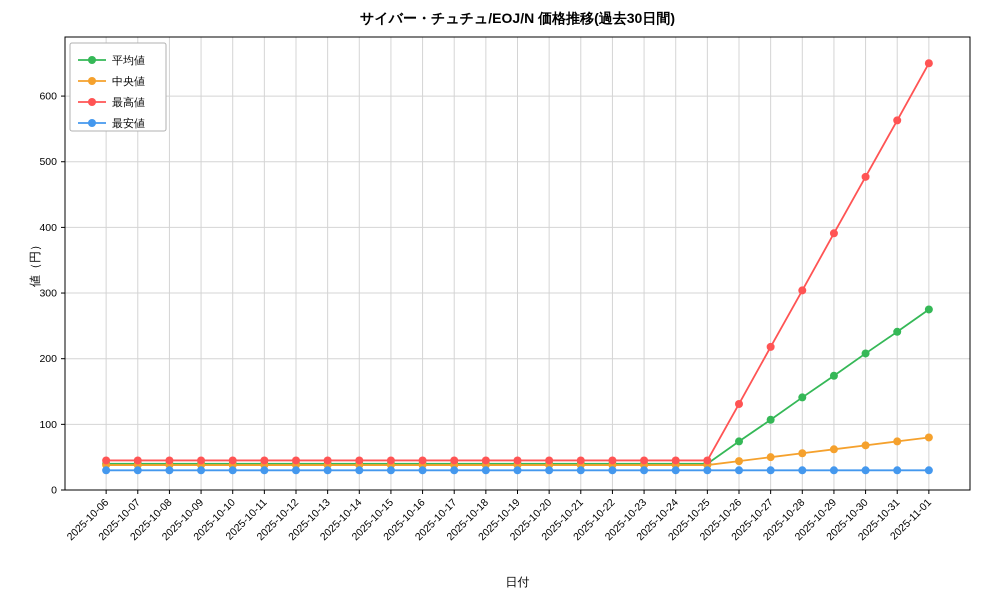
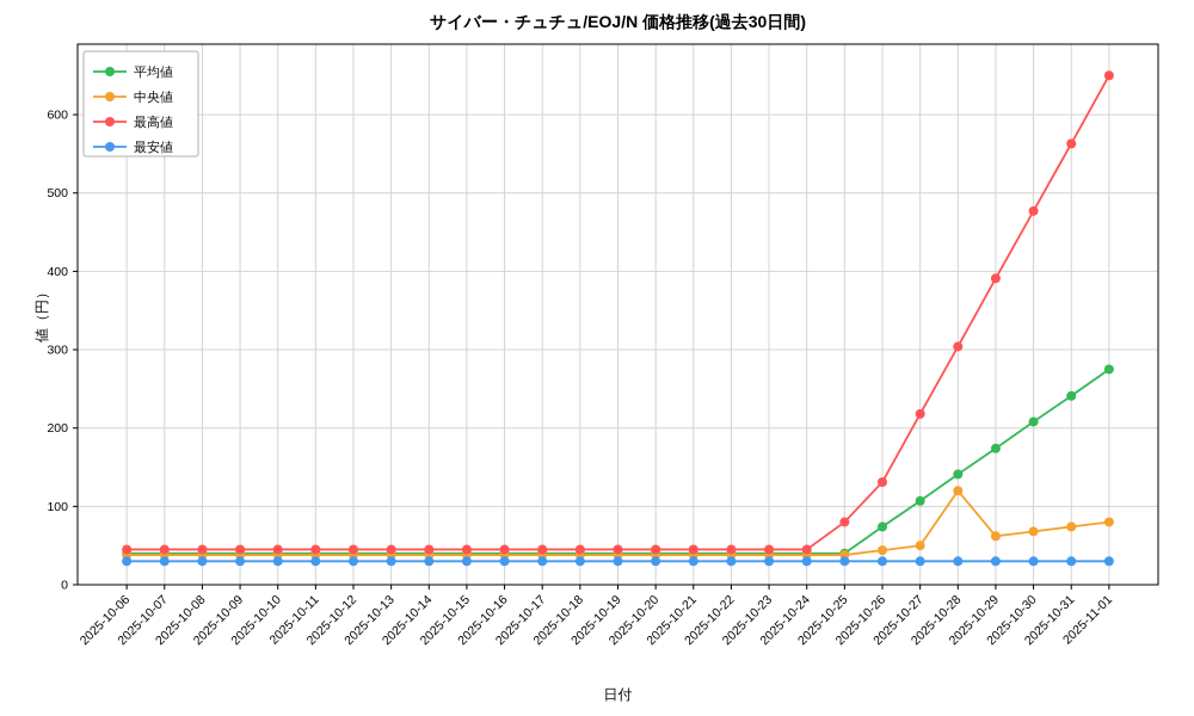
最高値/2025-10-25: 40 -> 80
中央値/2025-10-28: 60 -> 120
